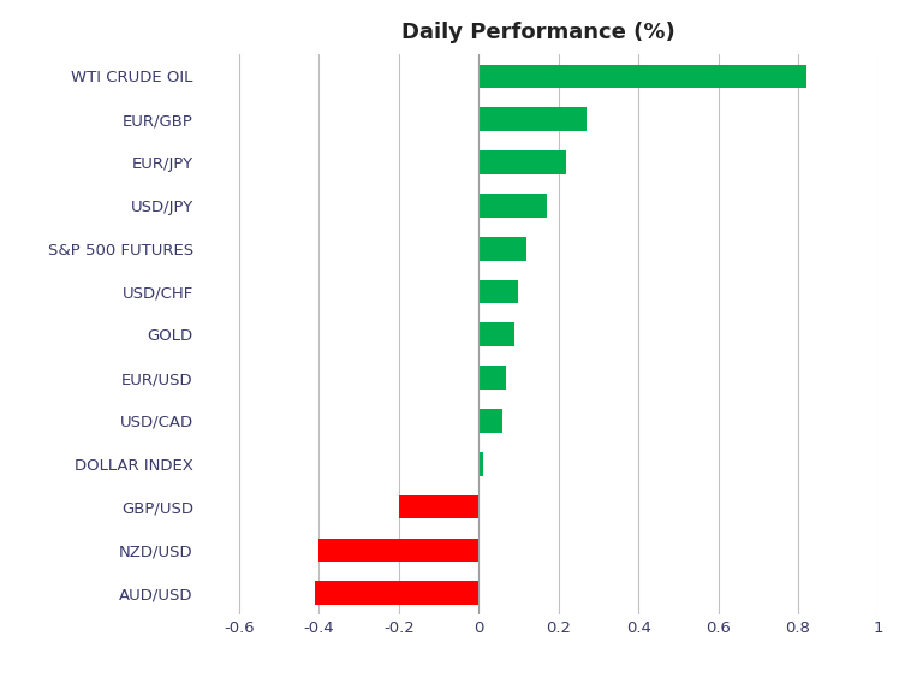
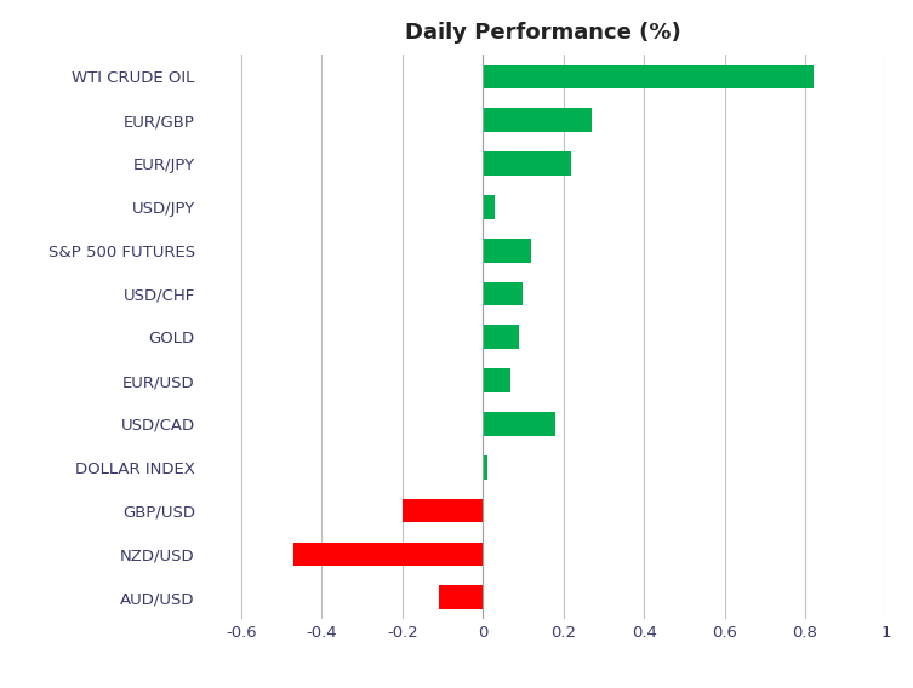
USD/JPY: 0.17 -> 0.03
USD/CAD: 0.06 -> 0.18
NZD/USD: -0.40 -> -0.47
AUD/USD: -0.41 -> -0.11
